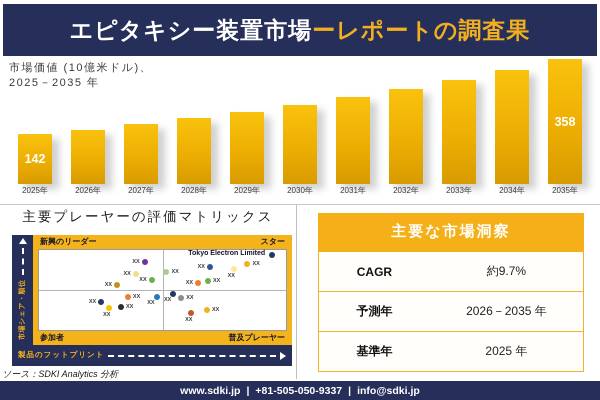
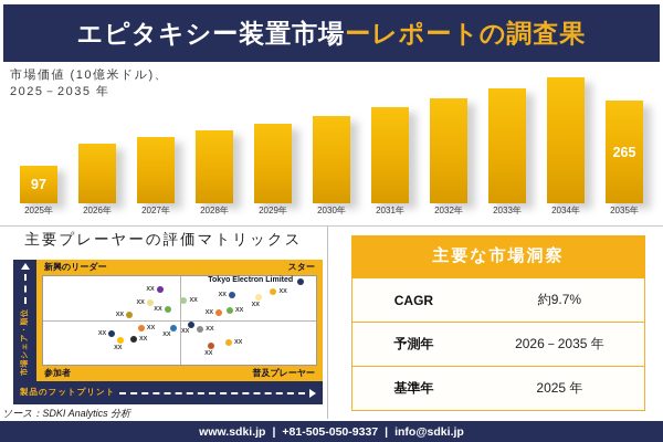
市場価値 (10億米ドル)、2025－2035 年/2025年: 142 -> 97
市場価値 (10億米ドル)、2025－2035 年/2035年: 358 -> 265
